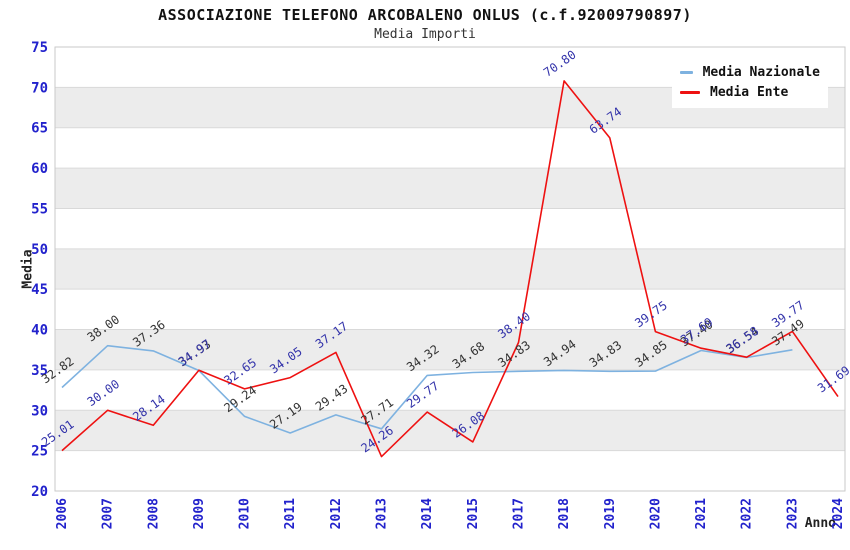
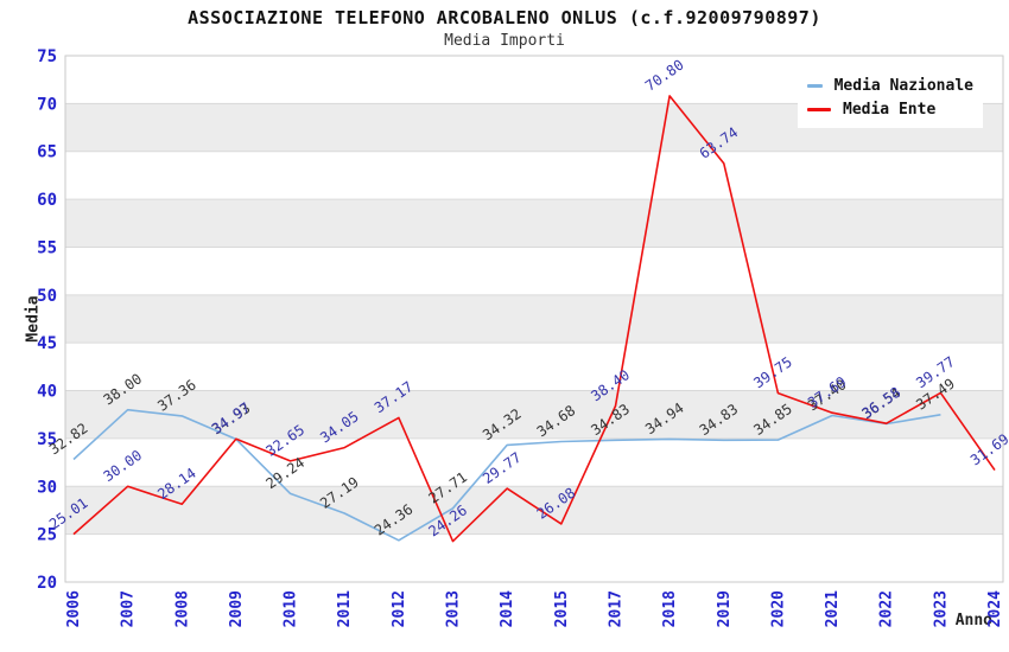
Media Nazionale/2012: 29.43 -> 24.36
